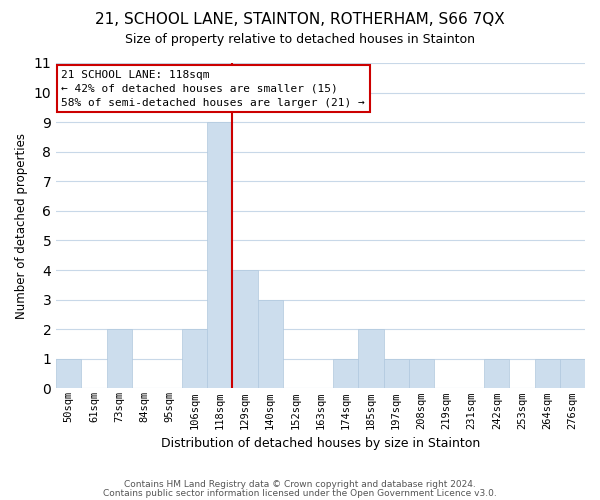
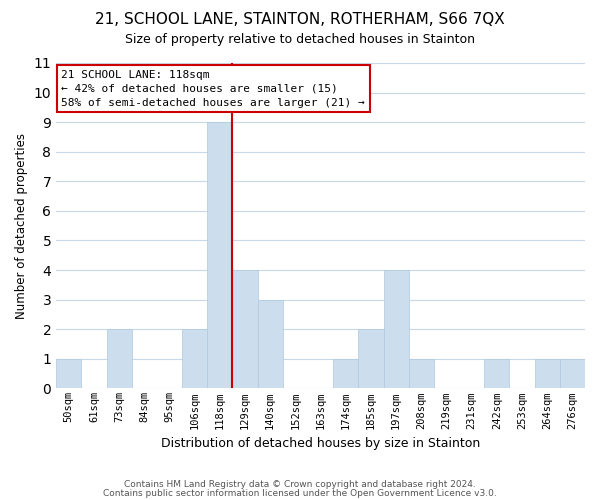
197sqm: 1 -> 4
